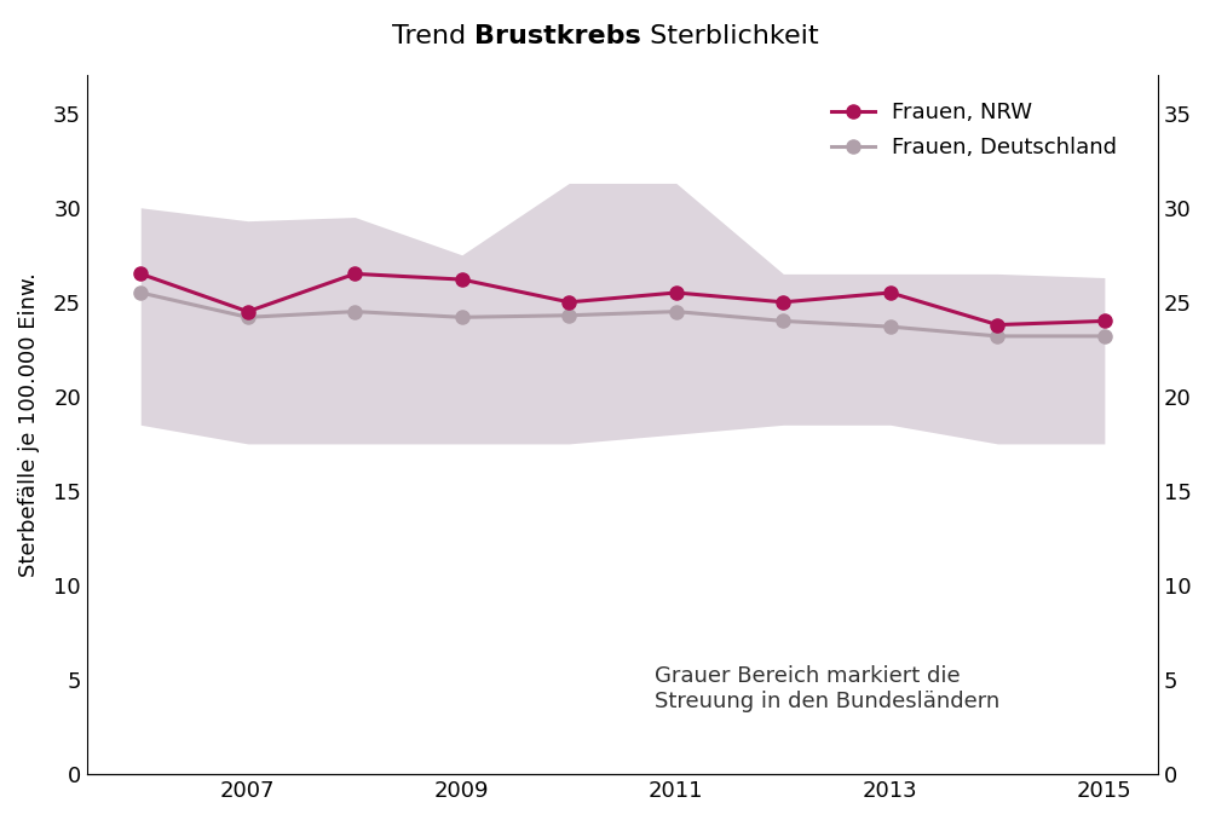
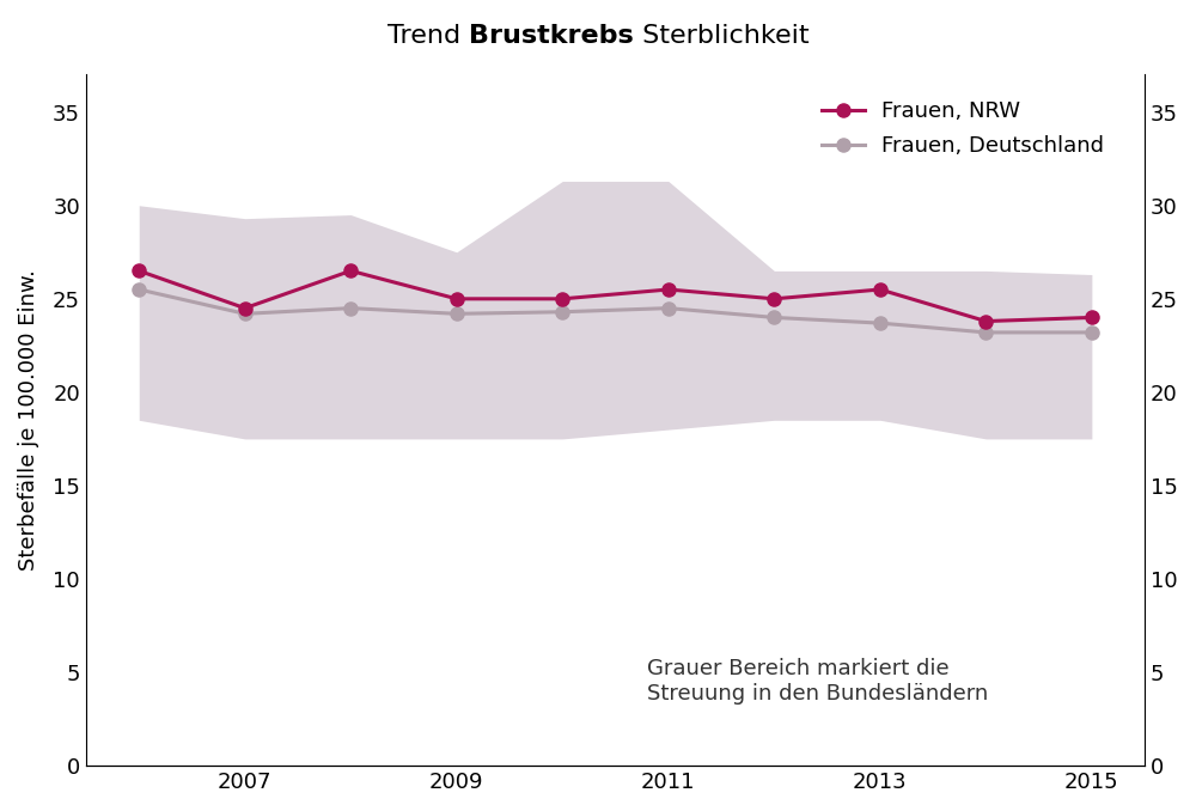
Frauen, NRW/2009: 26.2 -> 25.0
